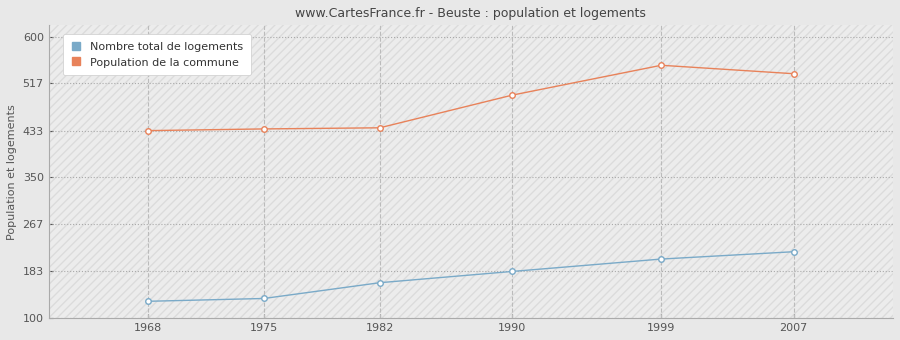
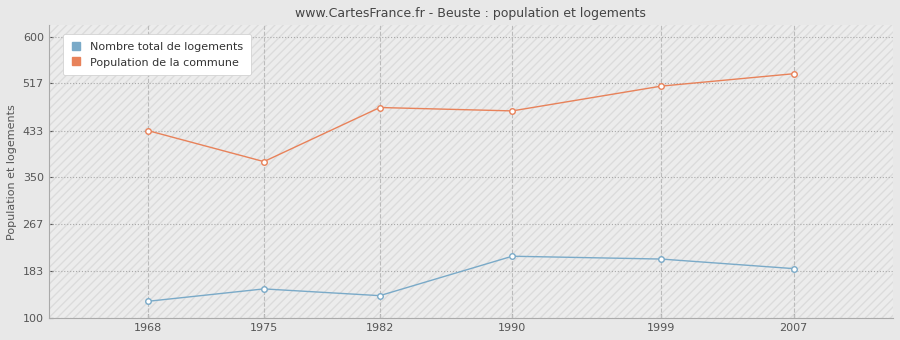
Nombre total de logements/1975: 135 -> 152
Population de la commune/1975: 436 -> 378
Nombre total de logements/1982: 163 -> 140
Population de la commune/1982: 438 -> 474
Nombre total de logements/1990: 183 -> 210
Population de la commune/1990: 496 -> 468
Population de la commune/1999: 549 -> 512
Nombre total de logements/2007: 218 -> 188
